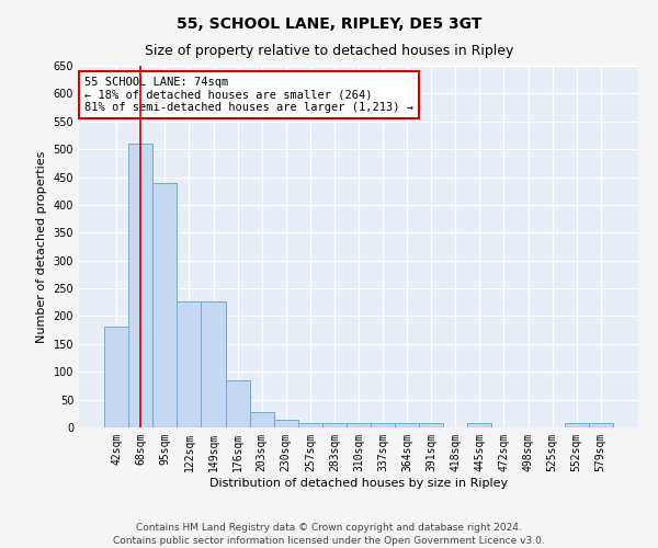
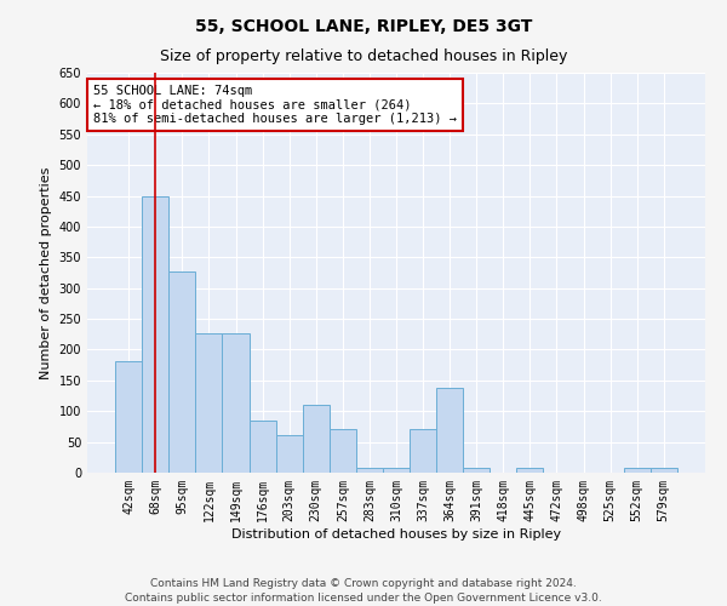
68sqm: 510 -> 450
95sqm: 440 -> 326
203sqm: 28 -> 62
230sqm: 14 -> 110
257sqm: 8 -> 70
337sqm: 8 -> 70
364sqm: 8 -> 138
